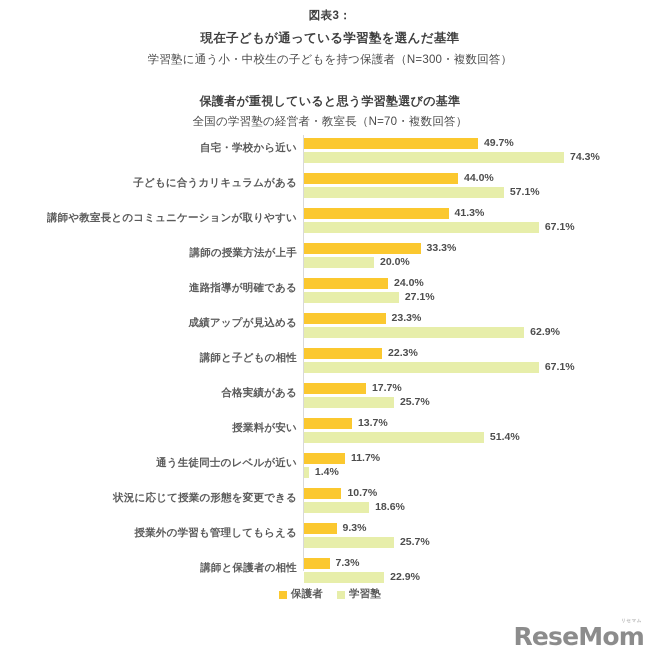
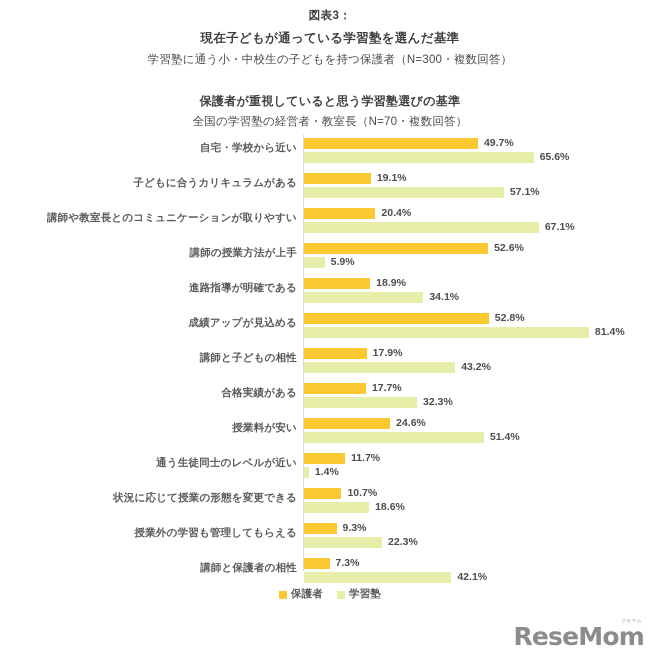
学習塾/自宅・学校から近い: 74.3% -> 65.6%
保護者/子どもに合うカリキュラムがある: 44.0% -> 19.1%
保護者/講師や教室長とのコミュニケーションが取りやすい: 41.3% -> 20.4%
保護者/講師の授業方法が上手: 33.3% -> 52.6%
学習塾/講師の授業方法が上手: 20.0% -> 5.9%
保護者/進路指導が明確である: 24.0% -> 18.9%
学習塾/進路指導が明確である: 27.1% -> 34.1%
保護者/成績アップが見込める: 23.3% -> 52.8%
学習塾/成績アップが見込める: 62.9% -> 81.4%
保護者/講師と子どもの相性: 22.3% -> 17.9%
学習塾/講師と子どもの相性: 67.1% -> 43.2%
学習塾/合格実績がある: 25.7% -> 32.3%
保護者/授業料が安い: 13.7% -> 24.6%
学習塾/授業外の学習も管理してもらえる: 25.7% -> 22.3%
学習塾/講師と保護者の相性: 22.9% -> 42.1%
